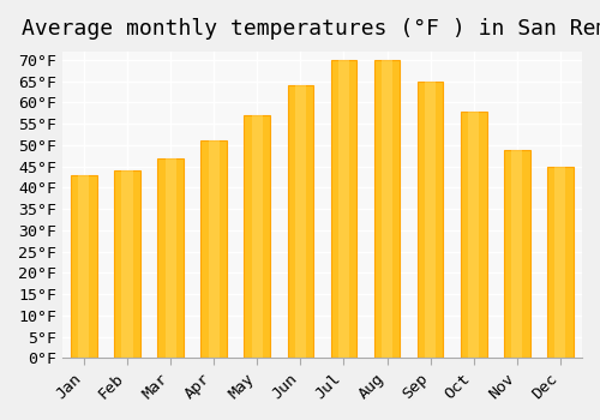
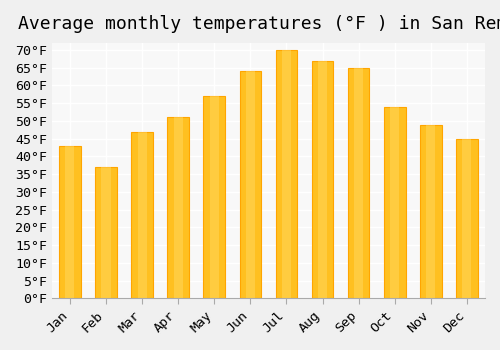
Feb: 44°F -> 37°F
Aug: 70°F -> 67°F
Oct: 58°F -> 54°F
